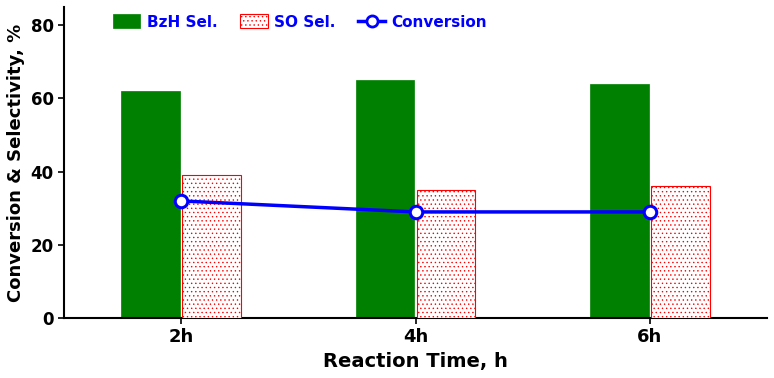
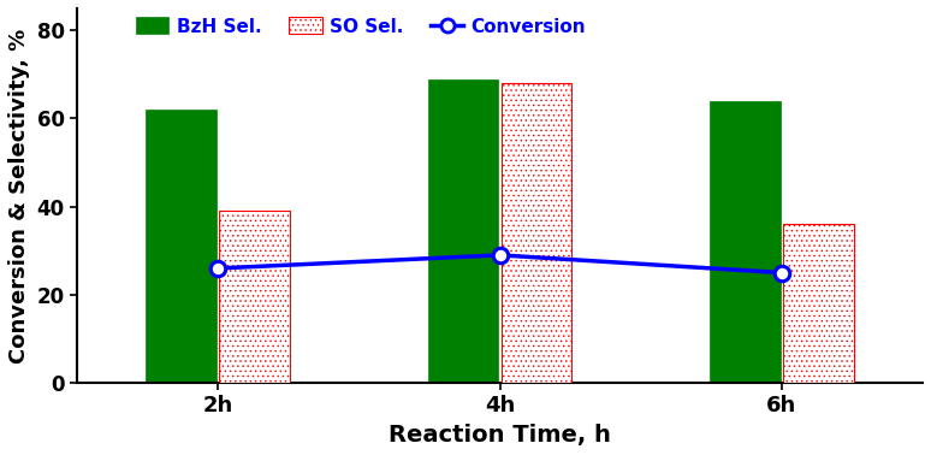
Conversion/2h: 32 -> 26
BzH Sel./4h: 65 -> 69
SO Sel./4h: 35 -> 68
Conversion/6h: 29 -> 25
